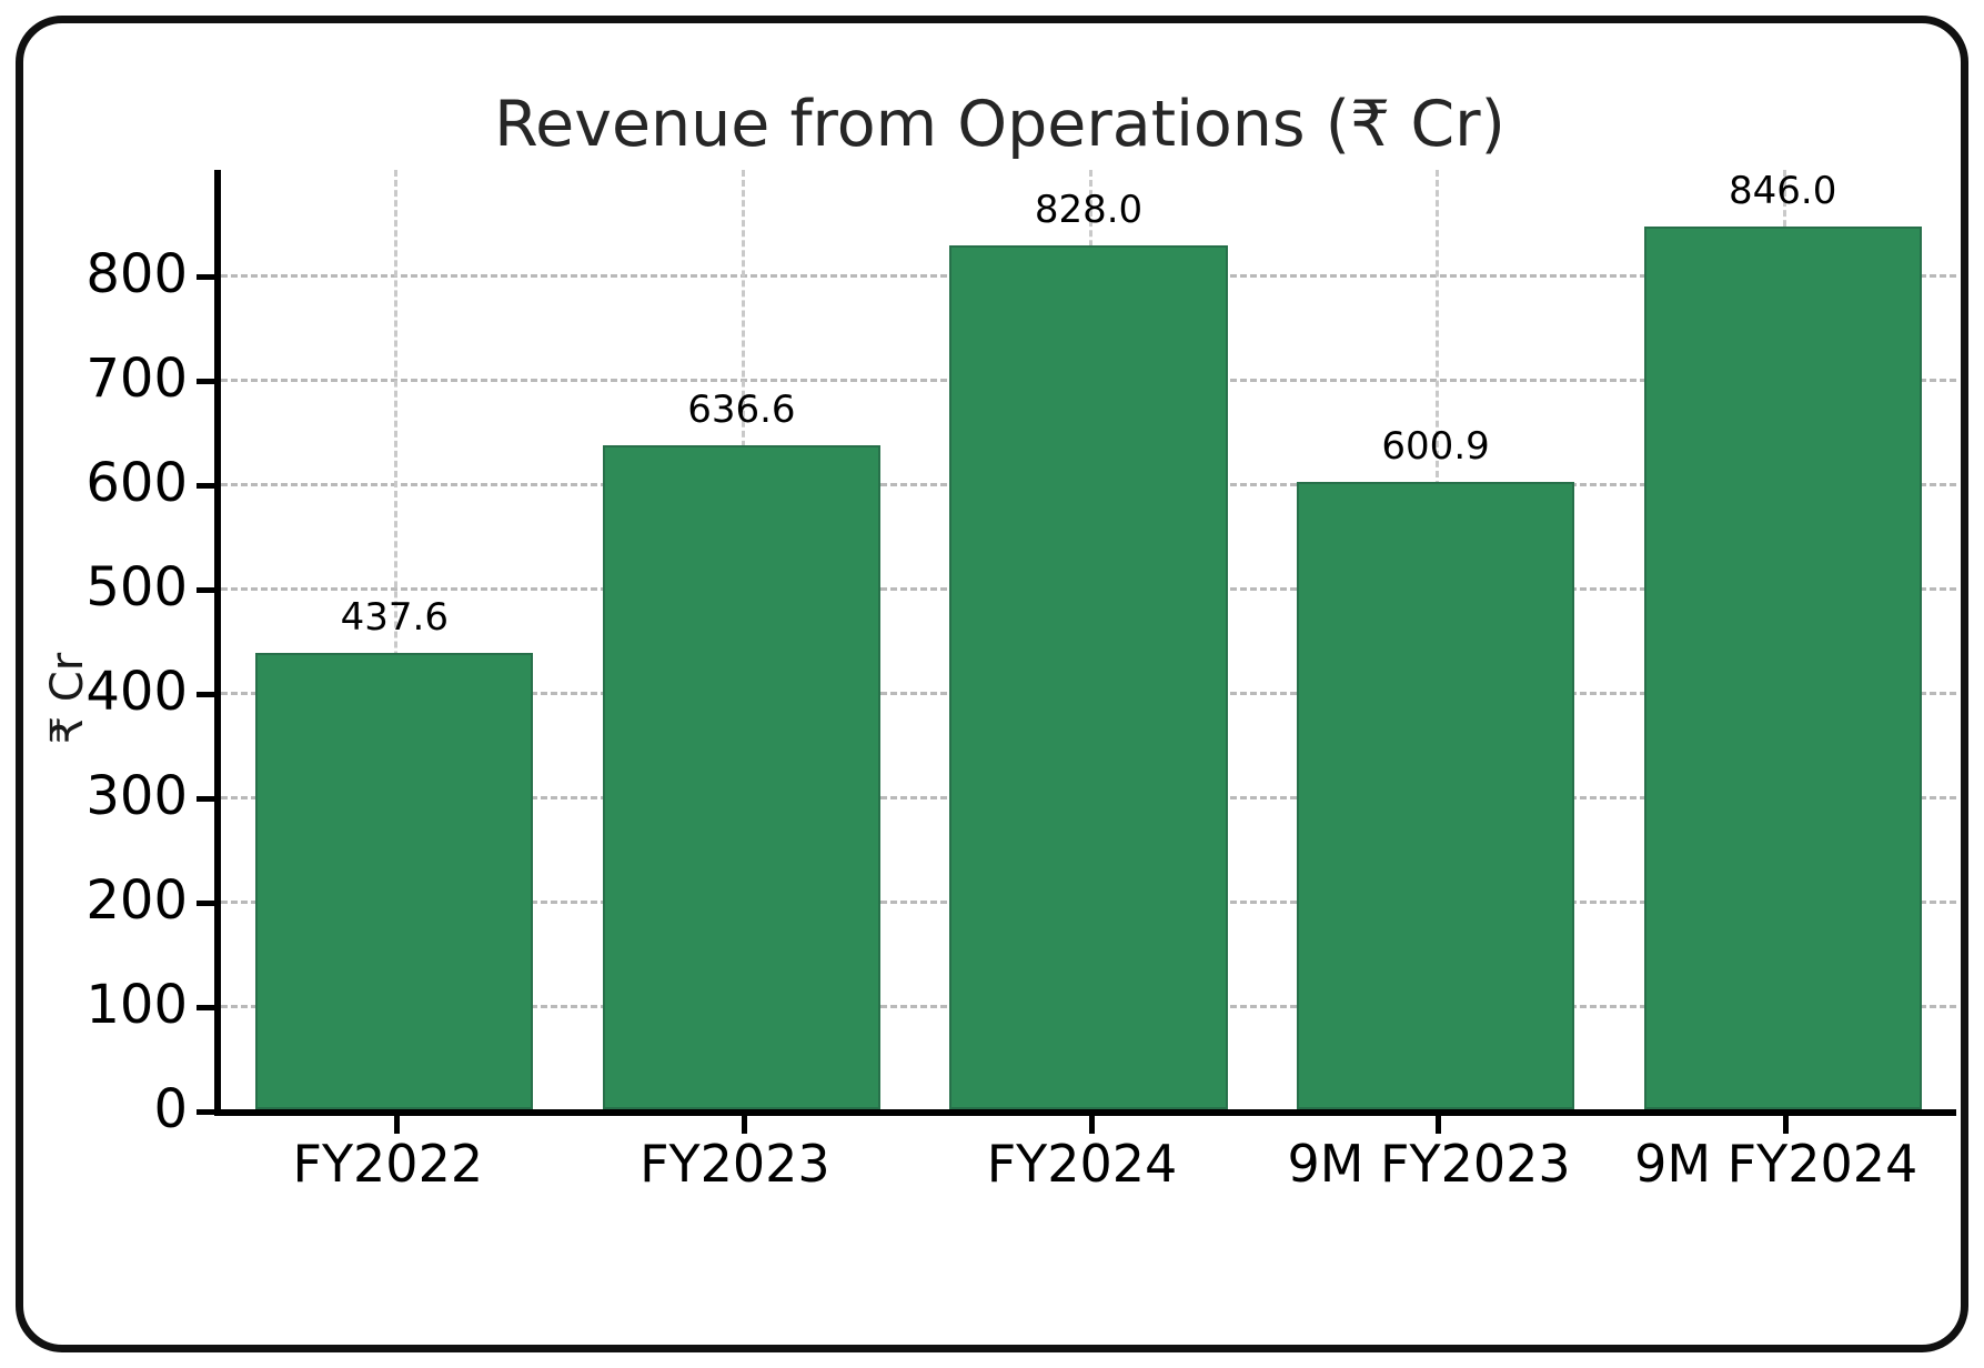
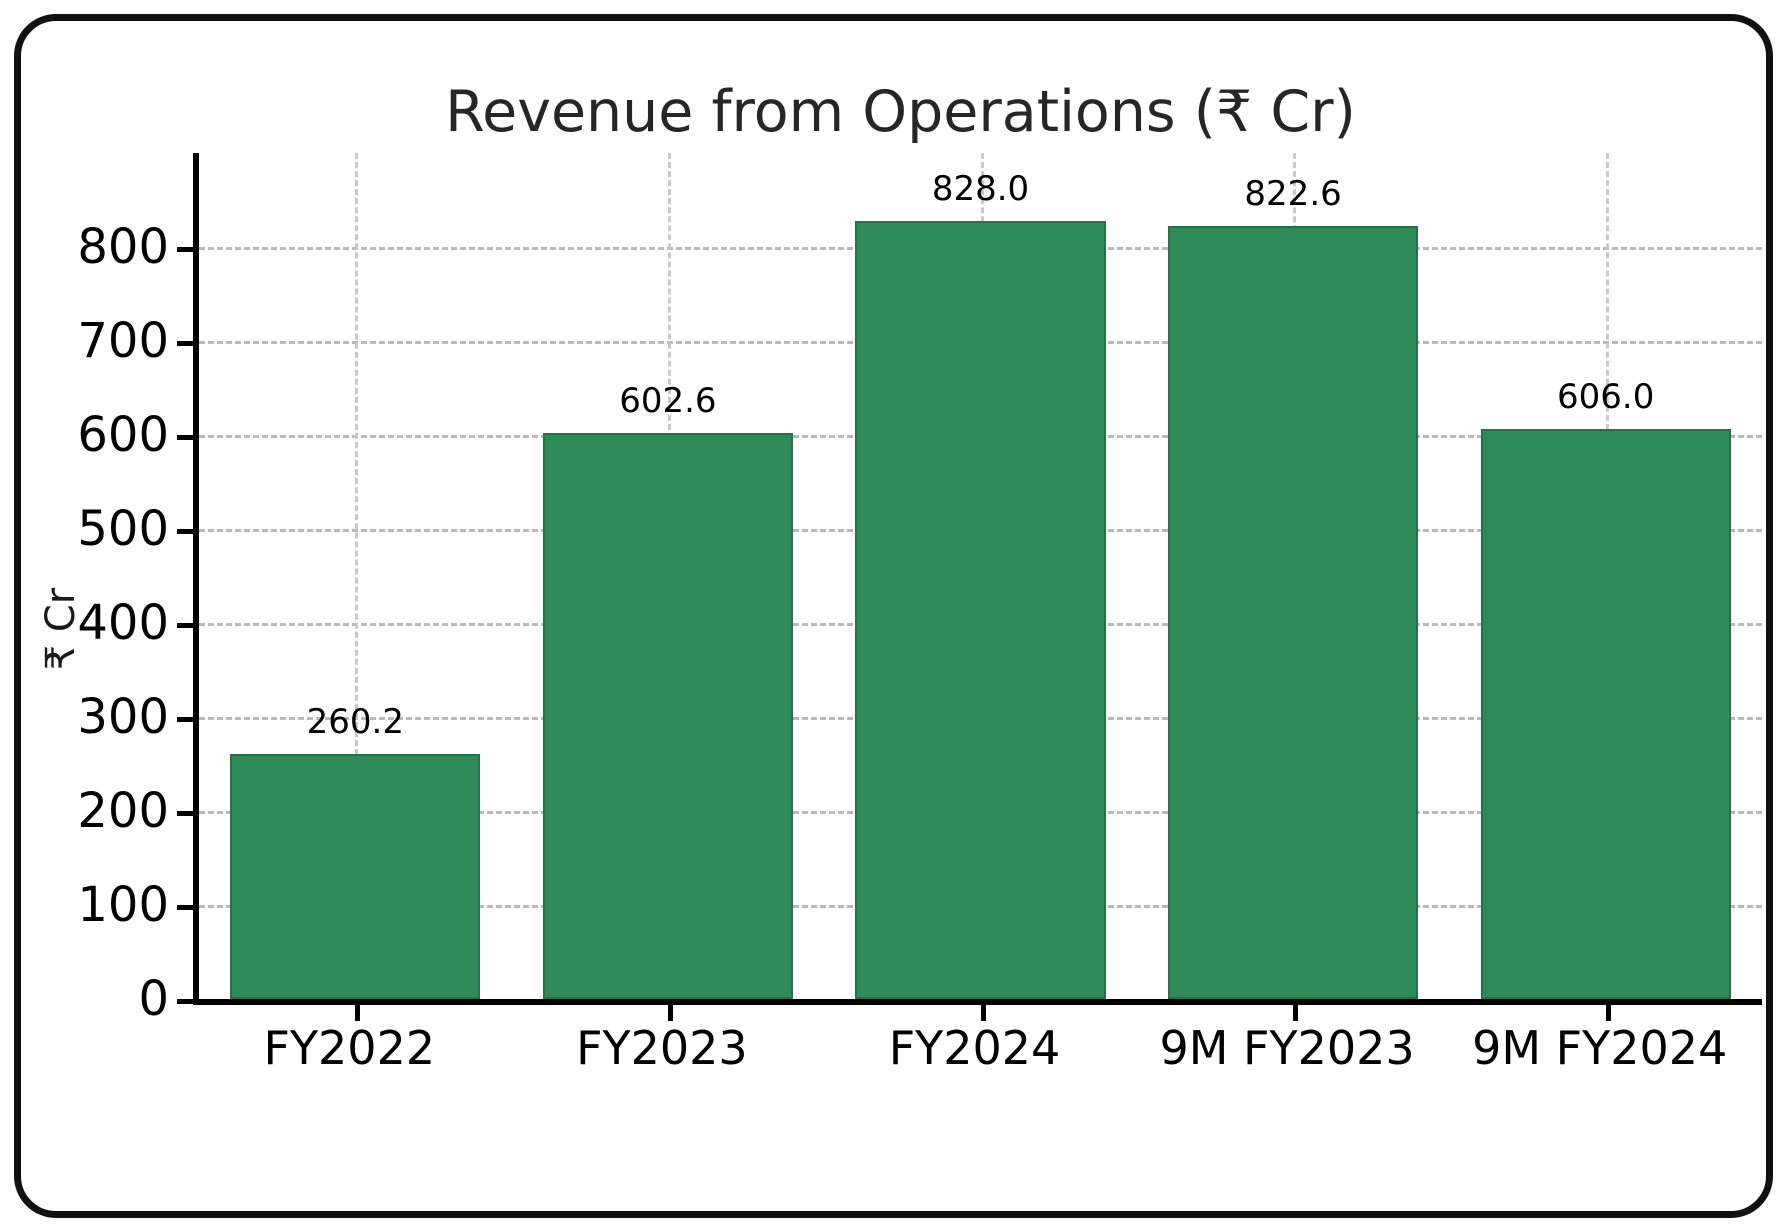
FY2022: 437.6 -> 260.2
FY2023: 636.6 -> 602.6
9M FY2023: 600.9 -> 822.6
9M FY2024: 846.0 -> 606.0
